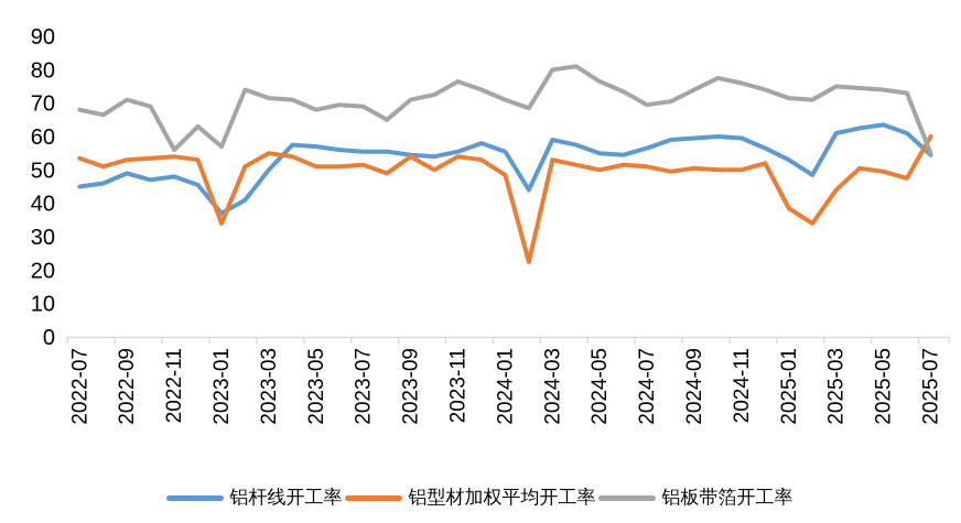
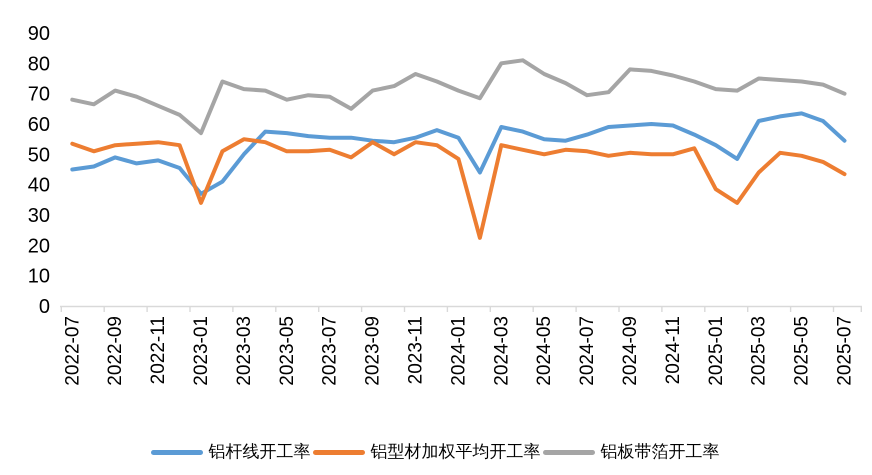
铝板带箔开工率/2022-11: 56 -> 66
铝板带箔开工率/2024-09: 74 -> 78
铝型材加权平均开工率/2025-07: 60 -> 44
铝板带箔开工率/2025-07: 55 -> 70
